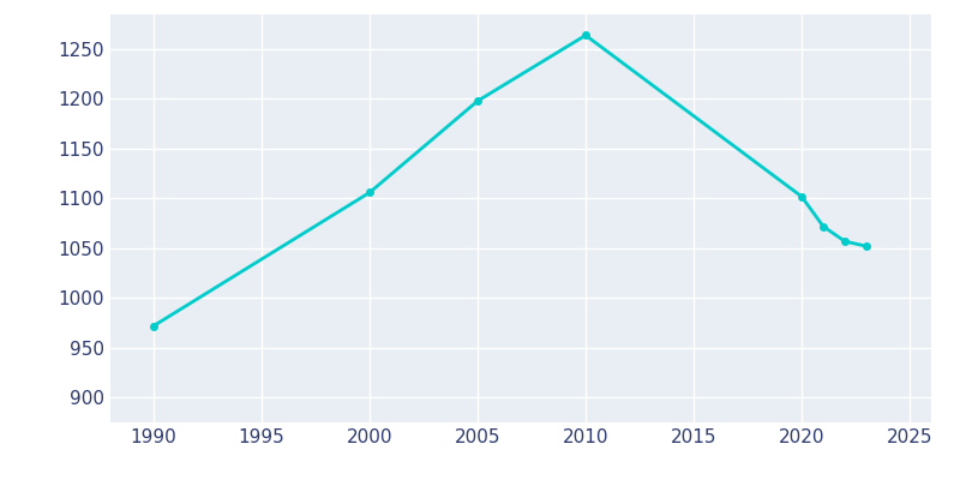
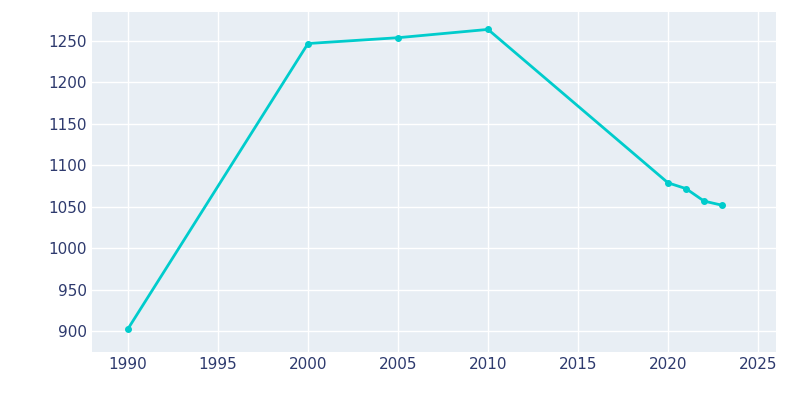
1990: 972 -> 903
2000: 1106 -> 1247
2005: 1198 -> 1254
2020: 1102 -> 1079
